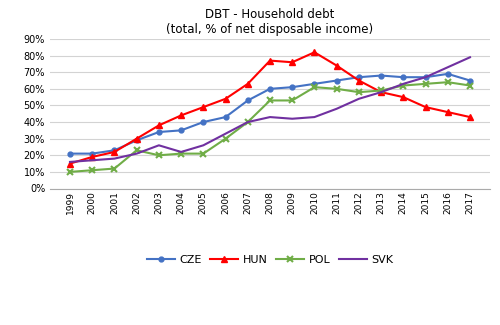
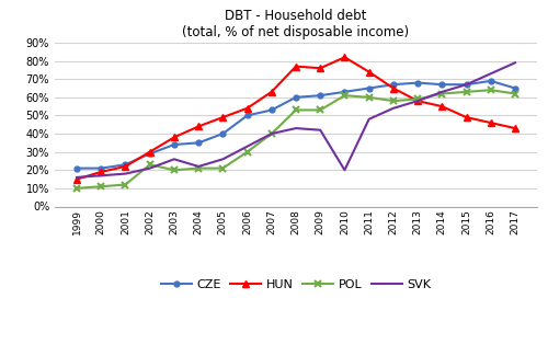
CZE/2006: 43% -> 50%
SVK/2010: 43% -> 20%
